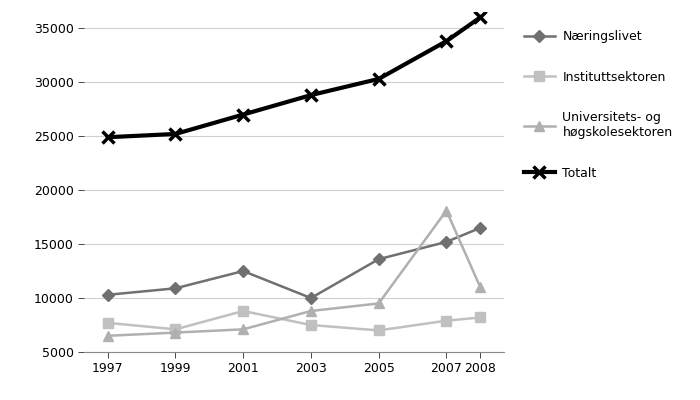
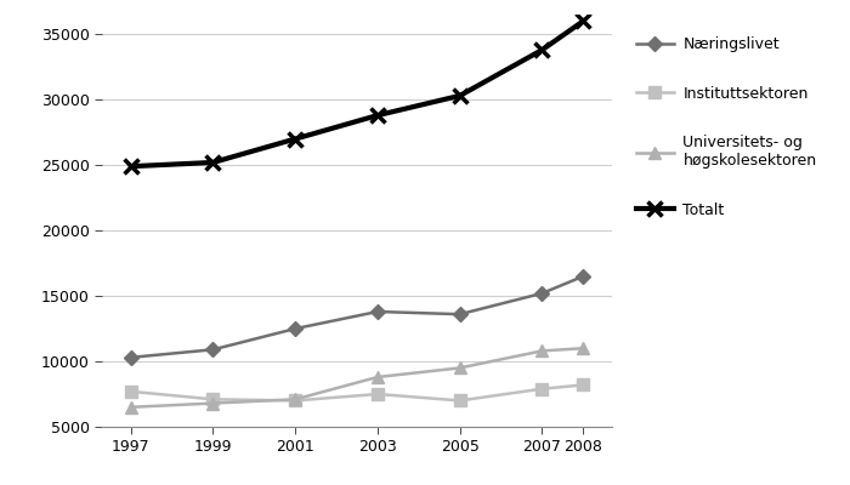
Instituttsektoren/2001: 8800 -> 7000
Næringslivet/2003: 10000 -> 13800
Universitets- og høgskolesektoren/2007: 18100 -> 10800
